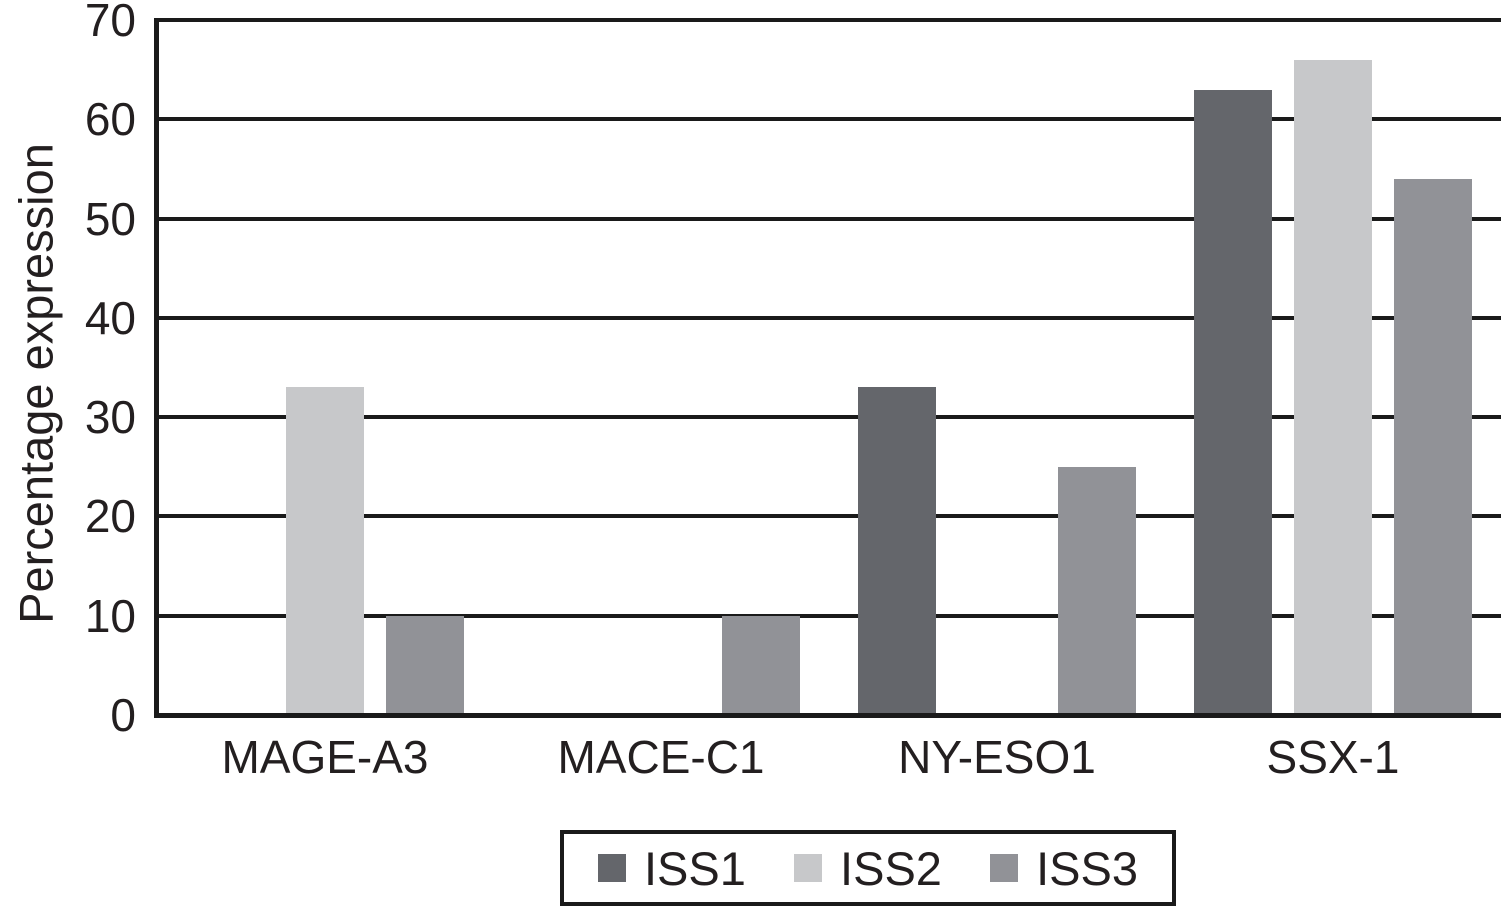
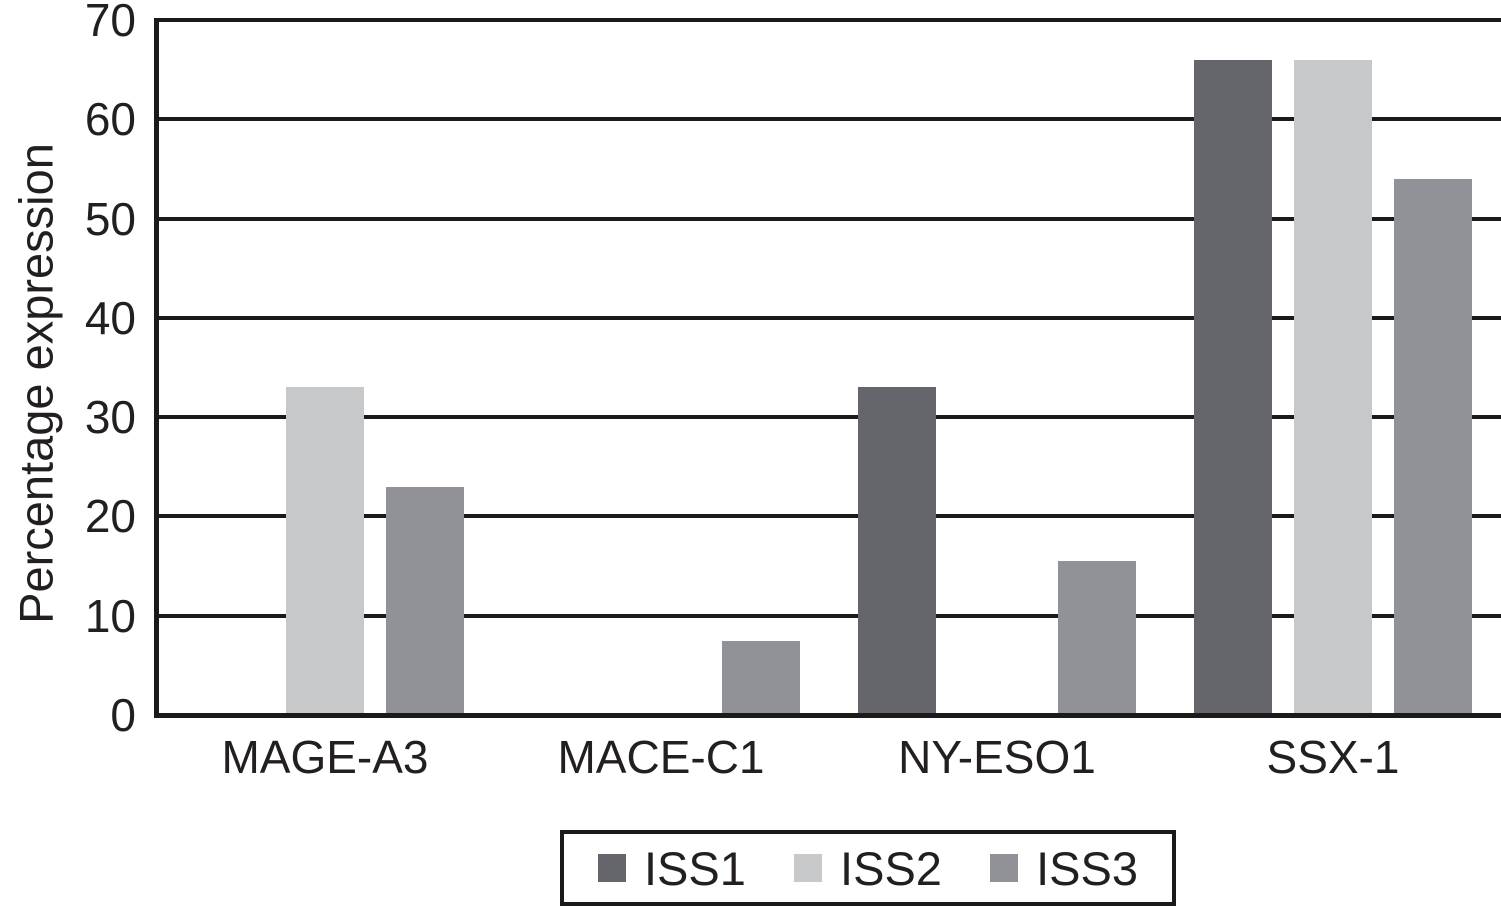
ISS3/MAGE-A3: 10 -> 23
ISS3/MACE-C1: 10 -> 8
ISS3/NY-ESO1: 25 -> 16
ISS1/SSX-1: 63 -> 66
